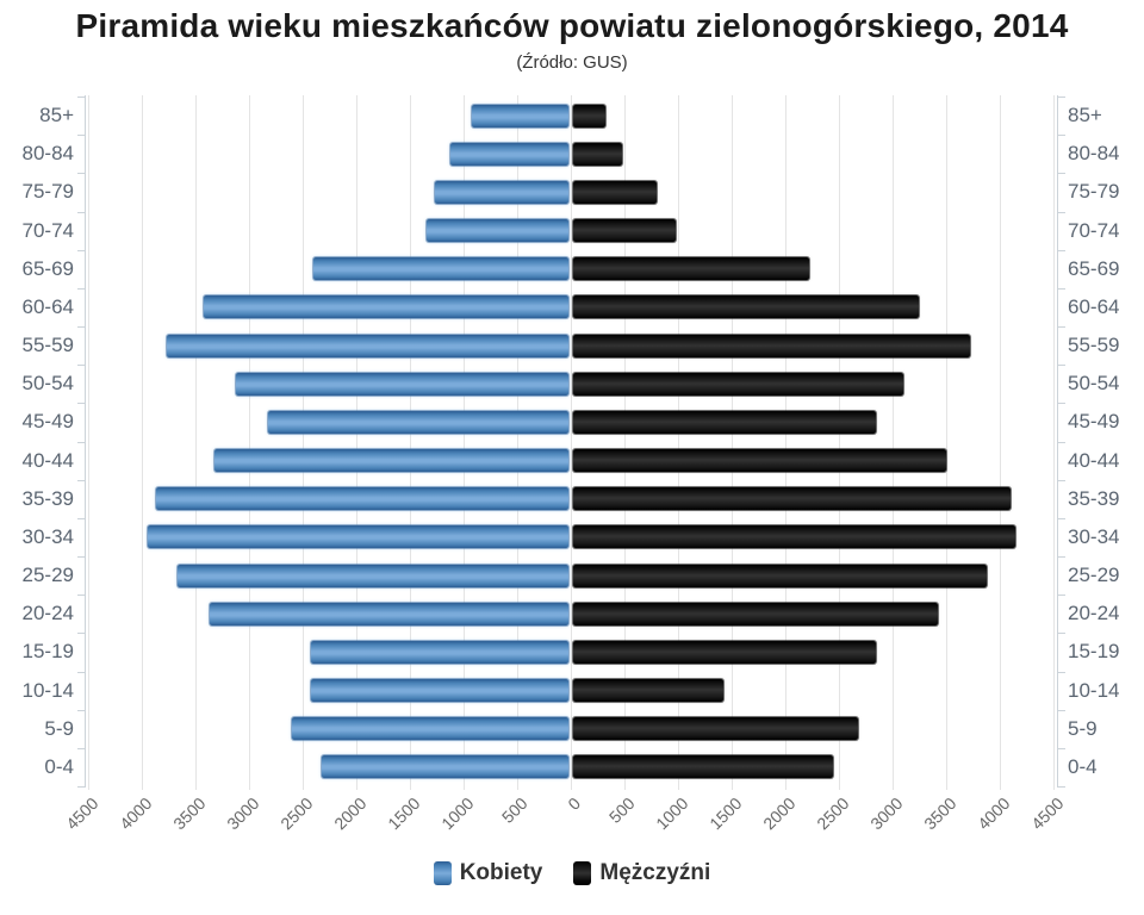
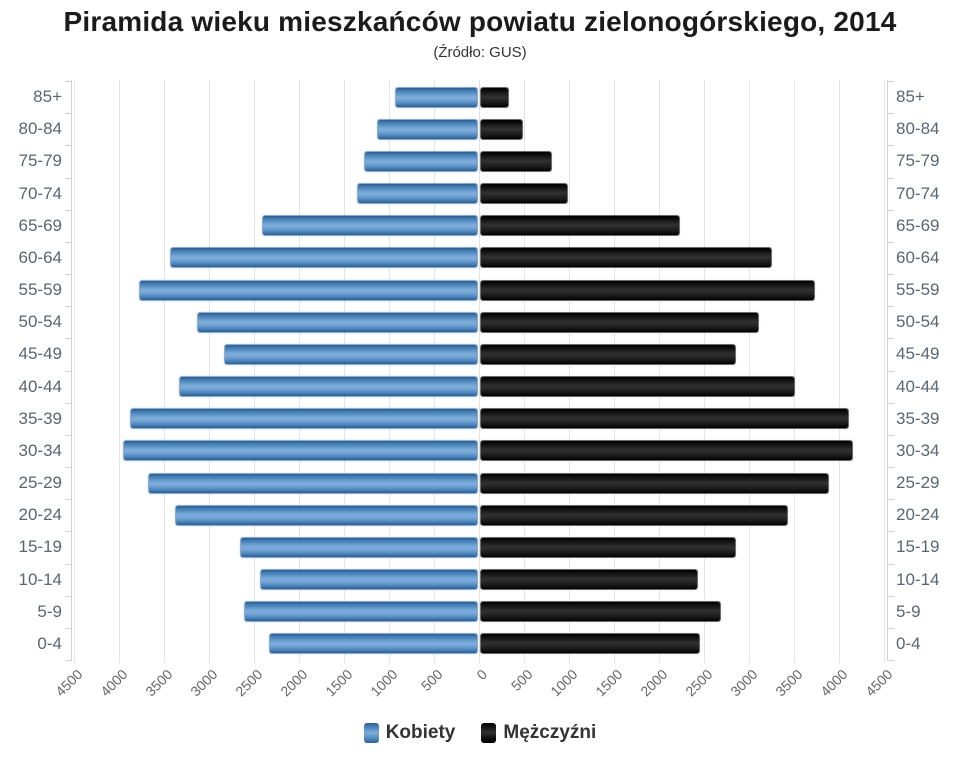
Kobiety/15-19: 2400 -> 2600
Mężczyźni/10-14: 1400 -> 2400
